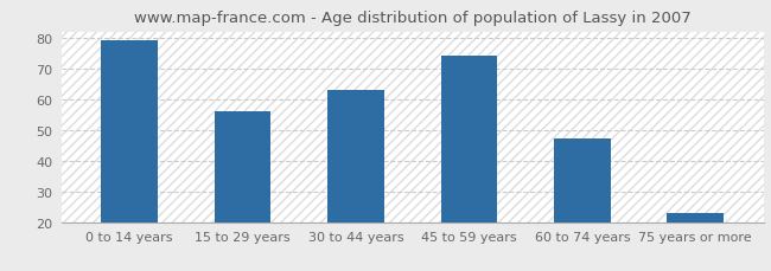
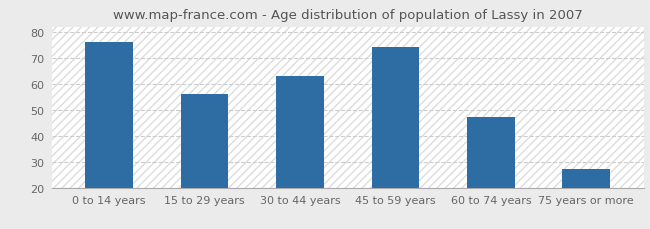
0 to 14 years: 79 -> 76
75 years or more: 23 -> 27
